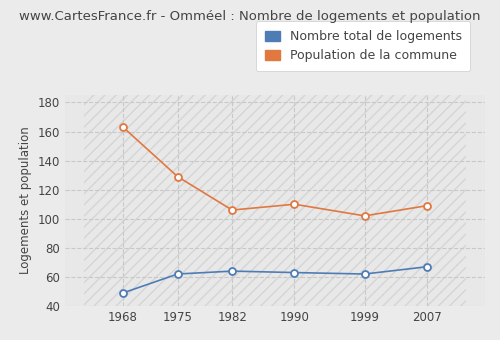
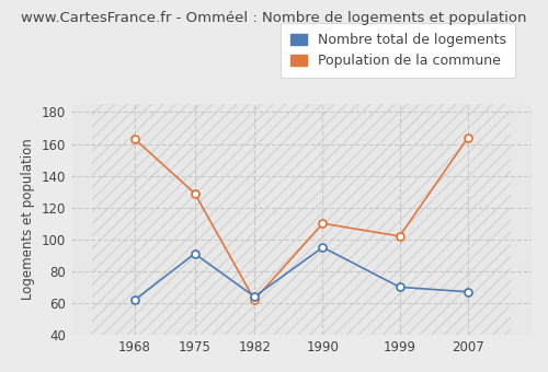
Nombre total de logements/1968: 49 -> 62
Nombre total de logements/1975: 62 -> 91
Population de la commune/1982: 106 -> 62
Nombre total de logements/1990: 63 -> 95
Nombre total de logements/1999: 62 -> 70
Population de la commune/2007: 109 -> 164
